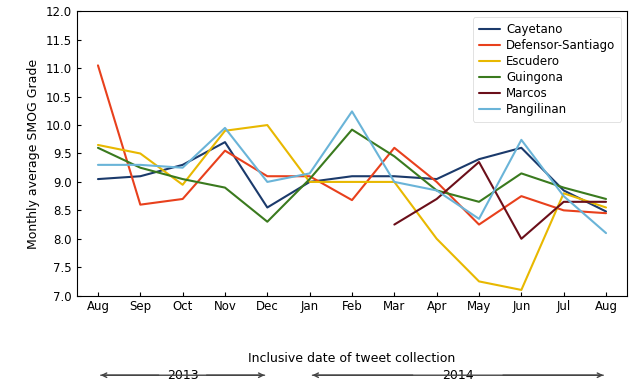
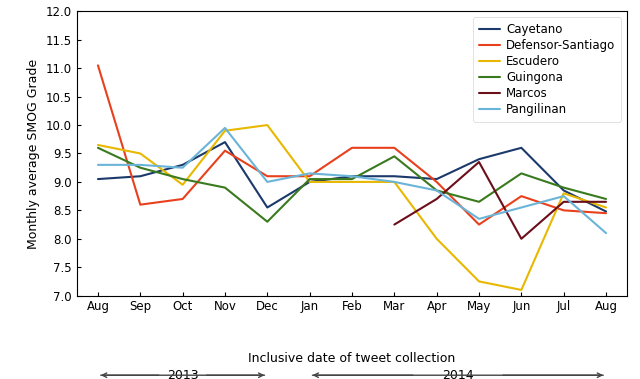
Defensor-Santiago/Feb: 8.68 -> 9.60
Guingona/Feb: 9.92 -> 9.05
Pangilinan/Feb: 10.24 -> 9.10
Pangilinan/Jun: 9.74 -> 8.55
